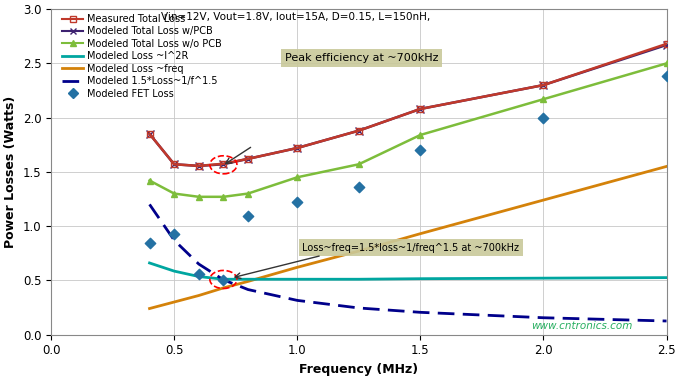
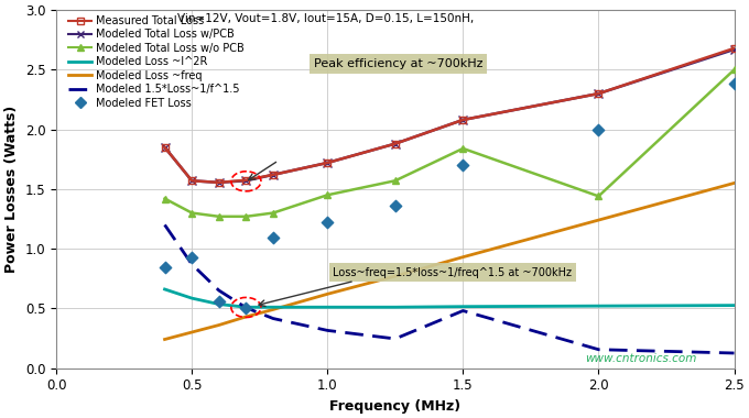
Modeled 1.5*Loss~1/f^1.5/1.5: 0.20 -> 0.48
Modeled Total Loss w/o PCB/2.0: 2.17 -> 1.44
